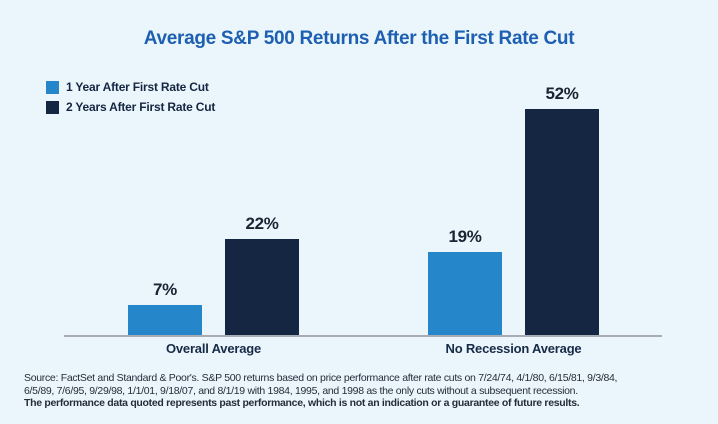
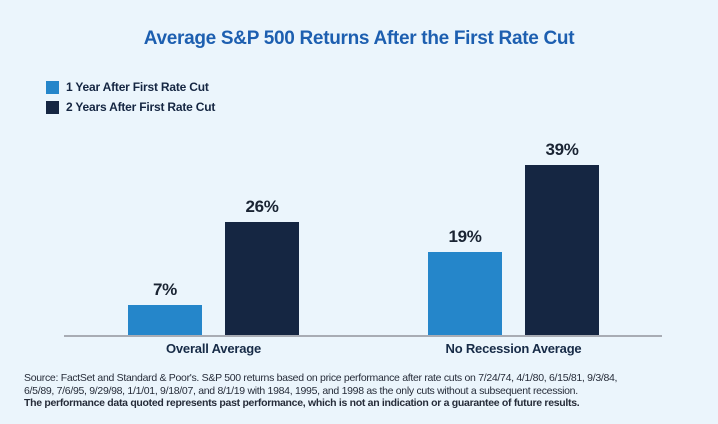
2 Years After First Rate Cut/Overall Average: 22% -> 26%
2 Years After First Rate Cut/No Recession Average: 52% -> 39%
